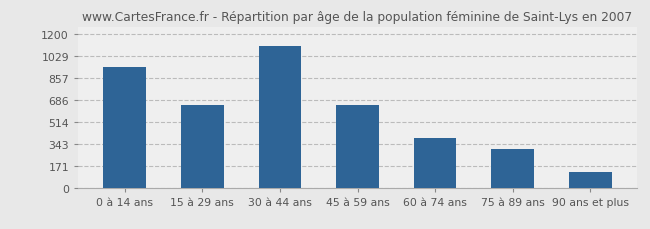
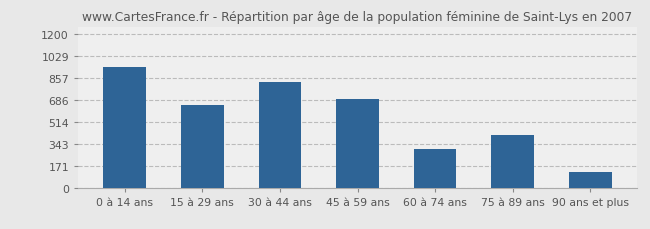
30 à 44 ans: 1110 -> 830
45 à 59 ans: 650 -> 690
60 à 74 ans: 390 -> 300
75 à 89 ans: 300 -> 410
